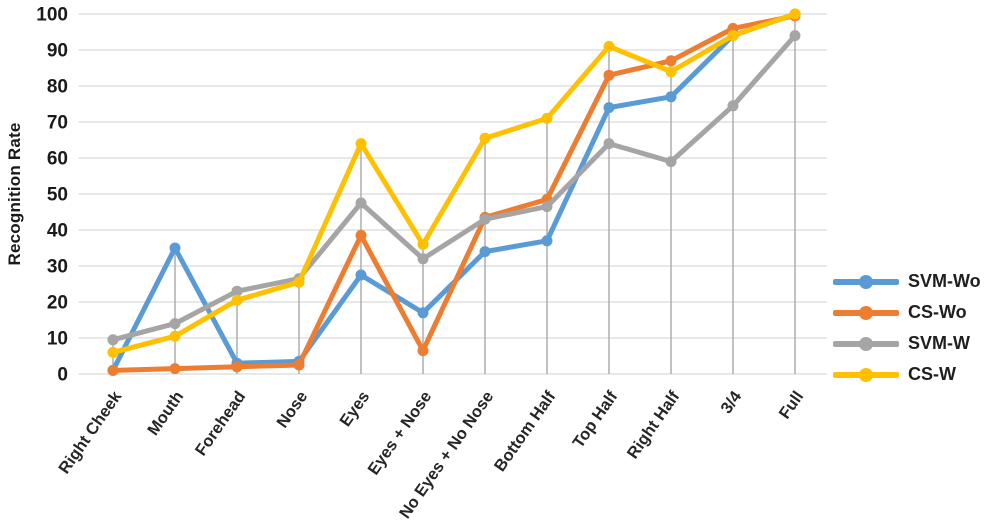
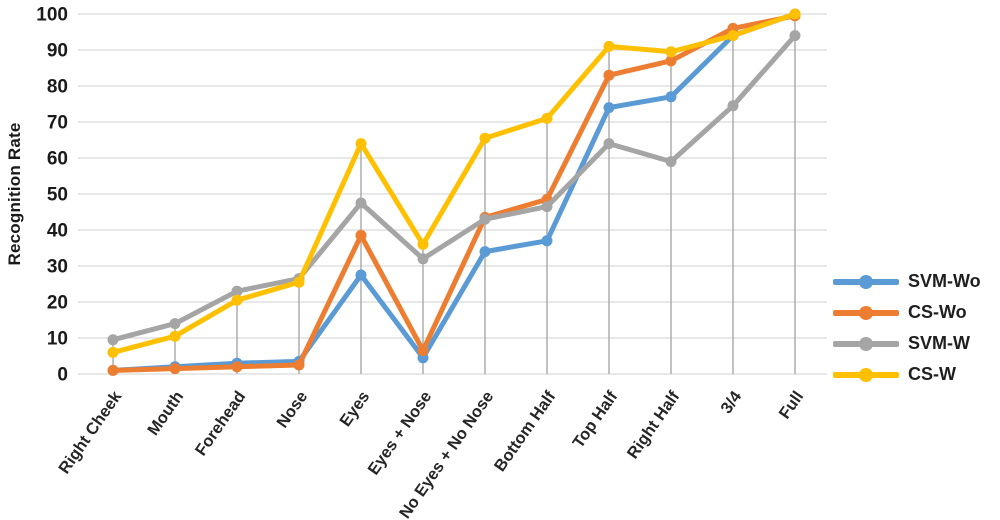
SVM-Wo/Mouth: 35 -> 2
SVM-Wo/Eyes + Nose: 17 -> 4
CS-W/Right Half: 84 -> 90
